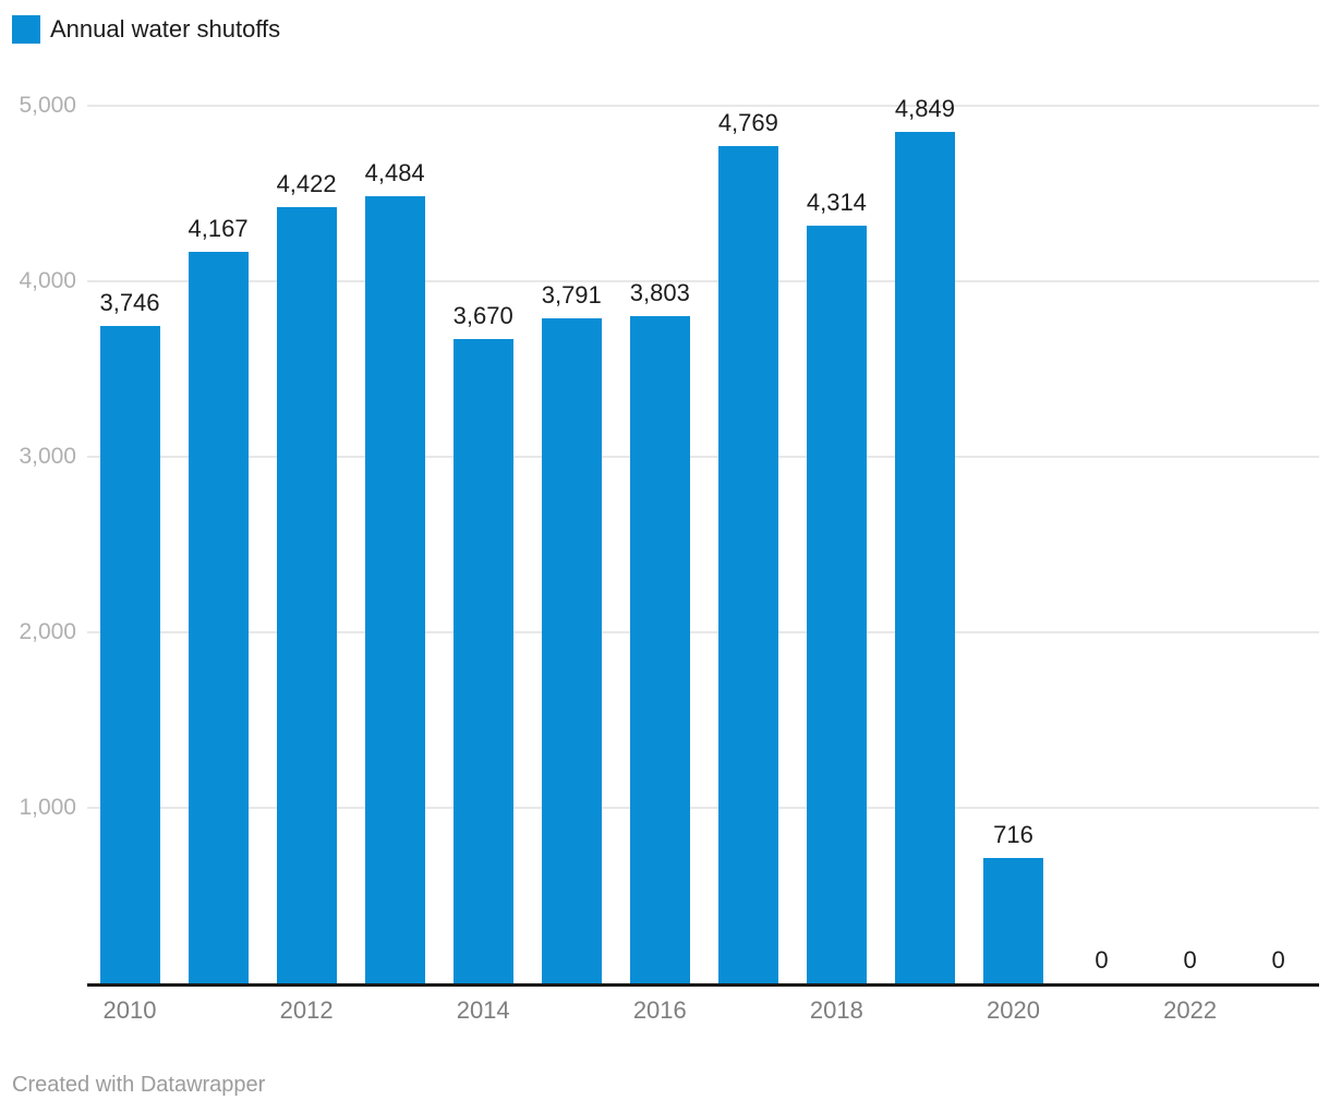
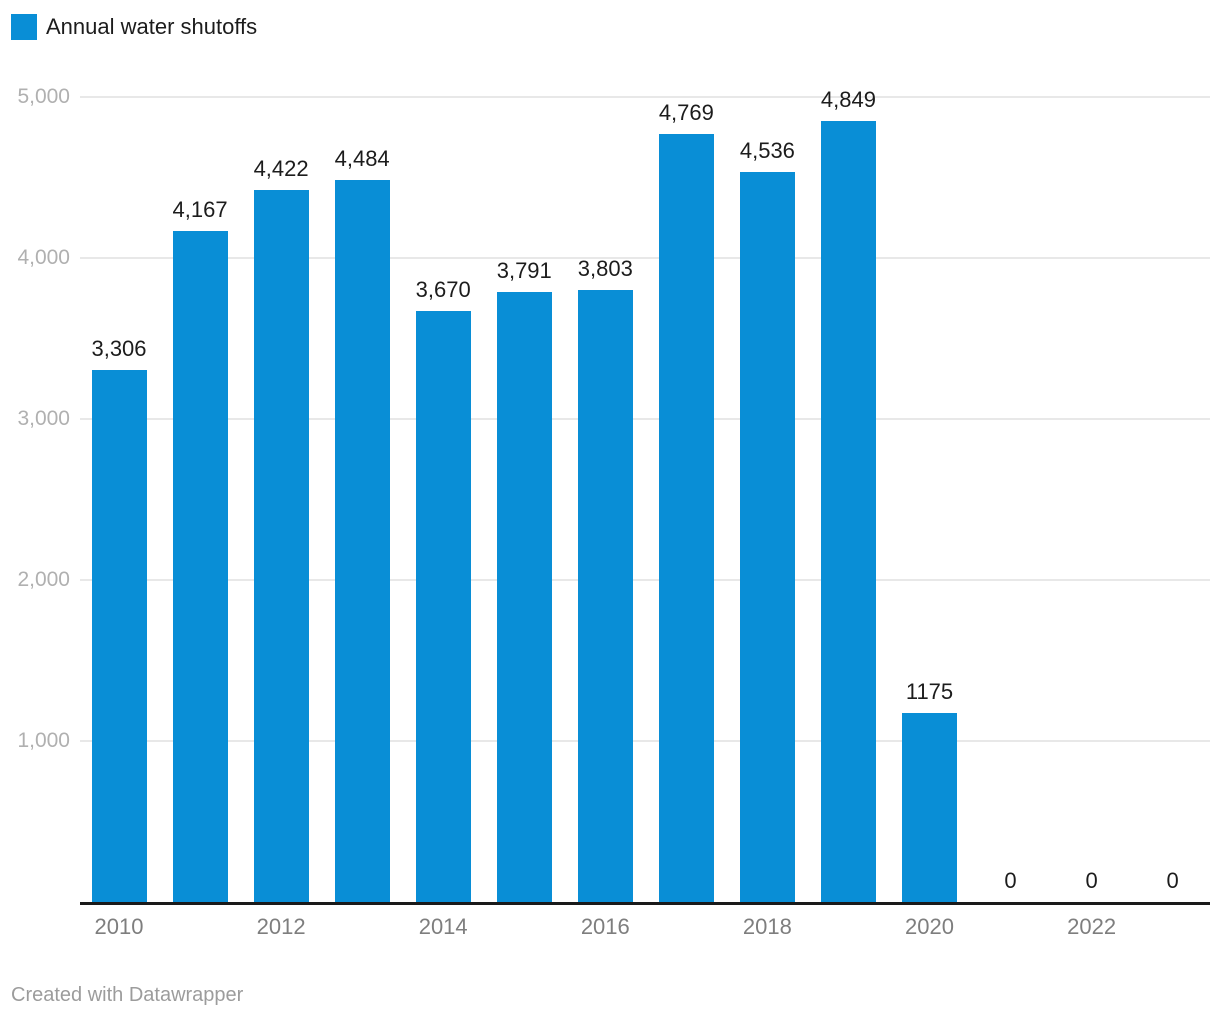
2010: 3,746 -> 3,306
2018: 4,314 -> 4,536
2020: 716 -> 1175
